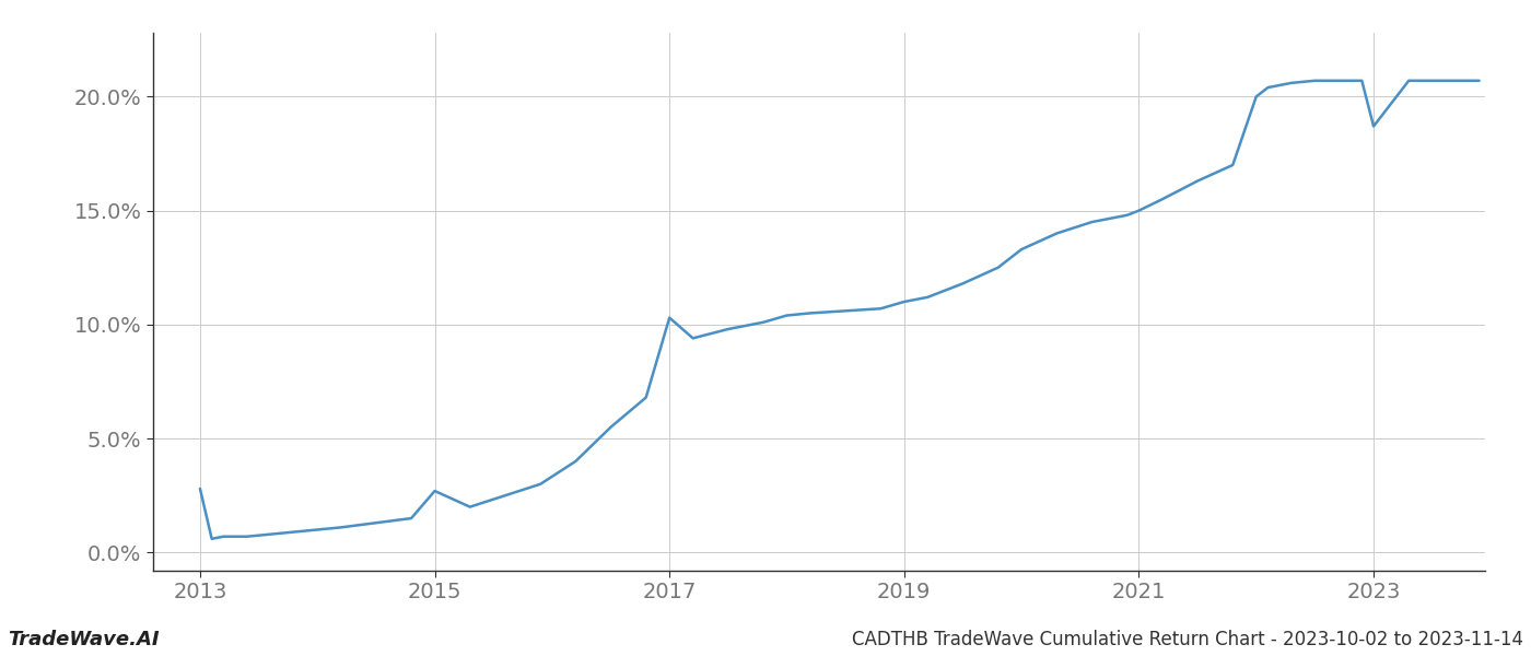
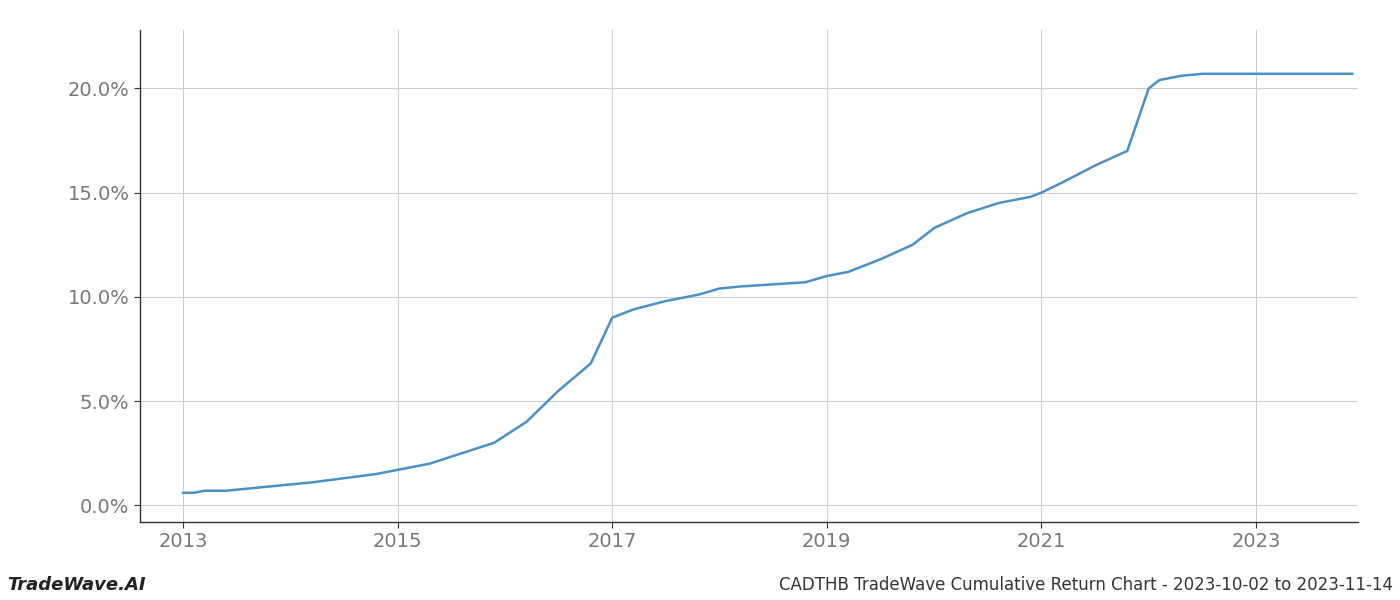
2013: 2.8% -> 0.6%
2015: 2.7% -> 1.7%
2017: 10.3% -> 9.0%
2023: 18.7% -> 20.7%
